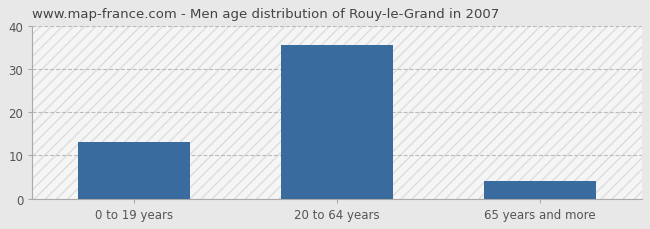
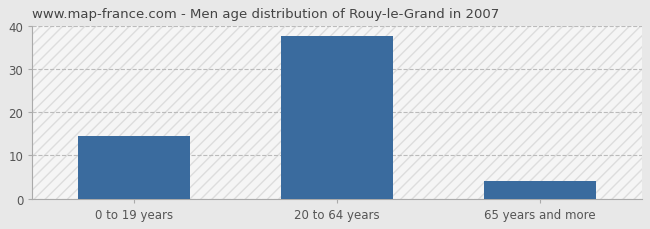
0 to 19 years: 13.0 -> 14.5
20 to 64 years: 35.5 -> 37.5
